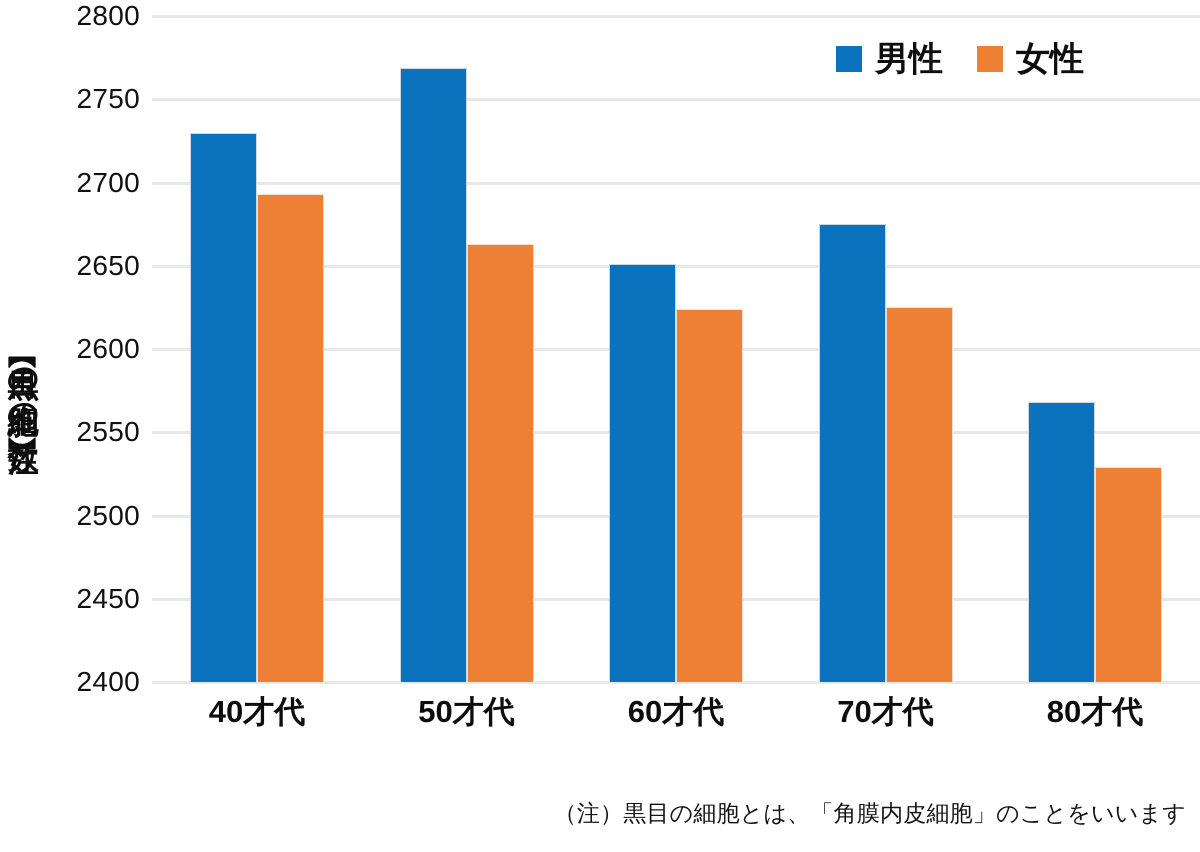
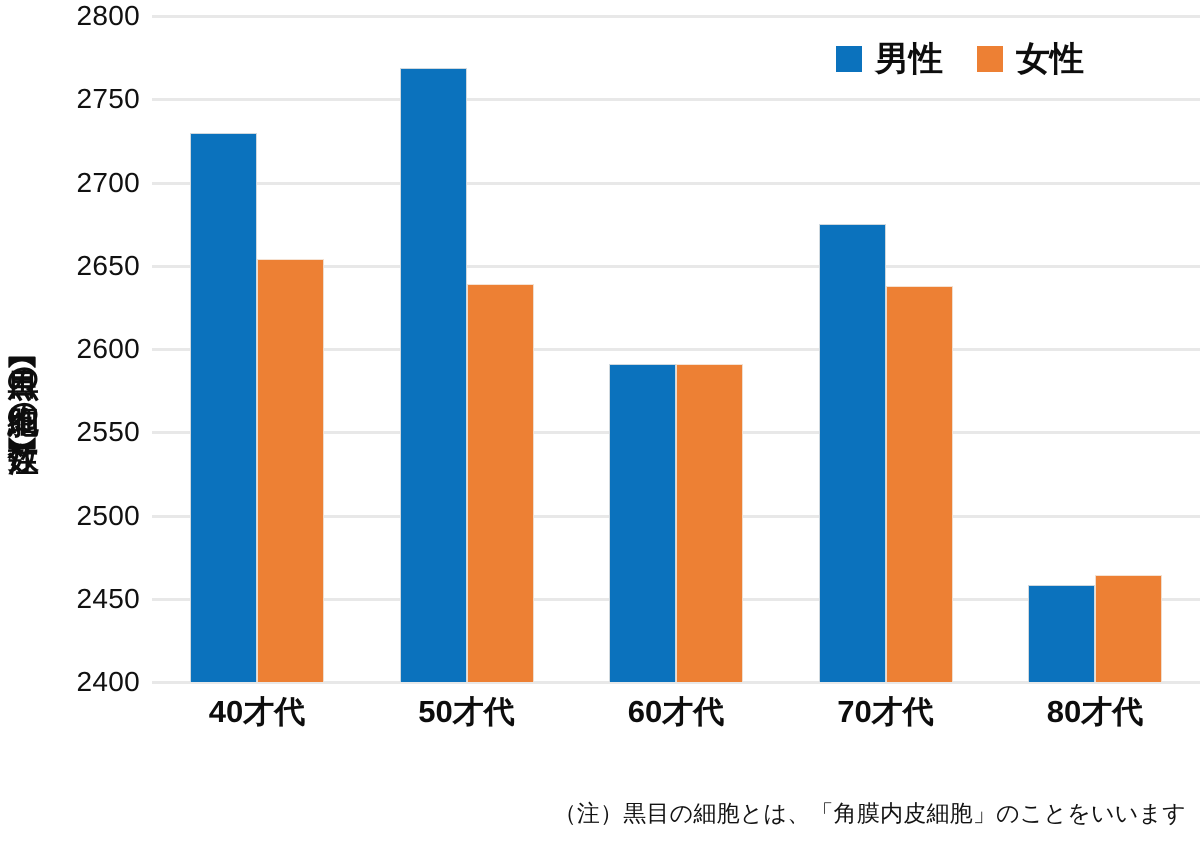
女性/40才代: 2693 -> 2654
女性/50才代: 2663 -> 2639
男性/60才代: 2651 -> 2591
女性/60才代: 2624 -> 2591
女性/70才代: 2625 -> 2638
男性/80才代: 2568 -> 2458
女性/80才代: 2529 -> 2464
